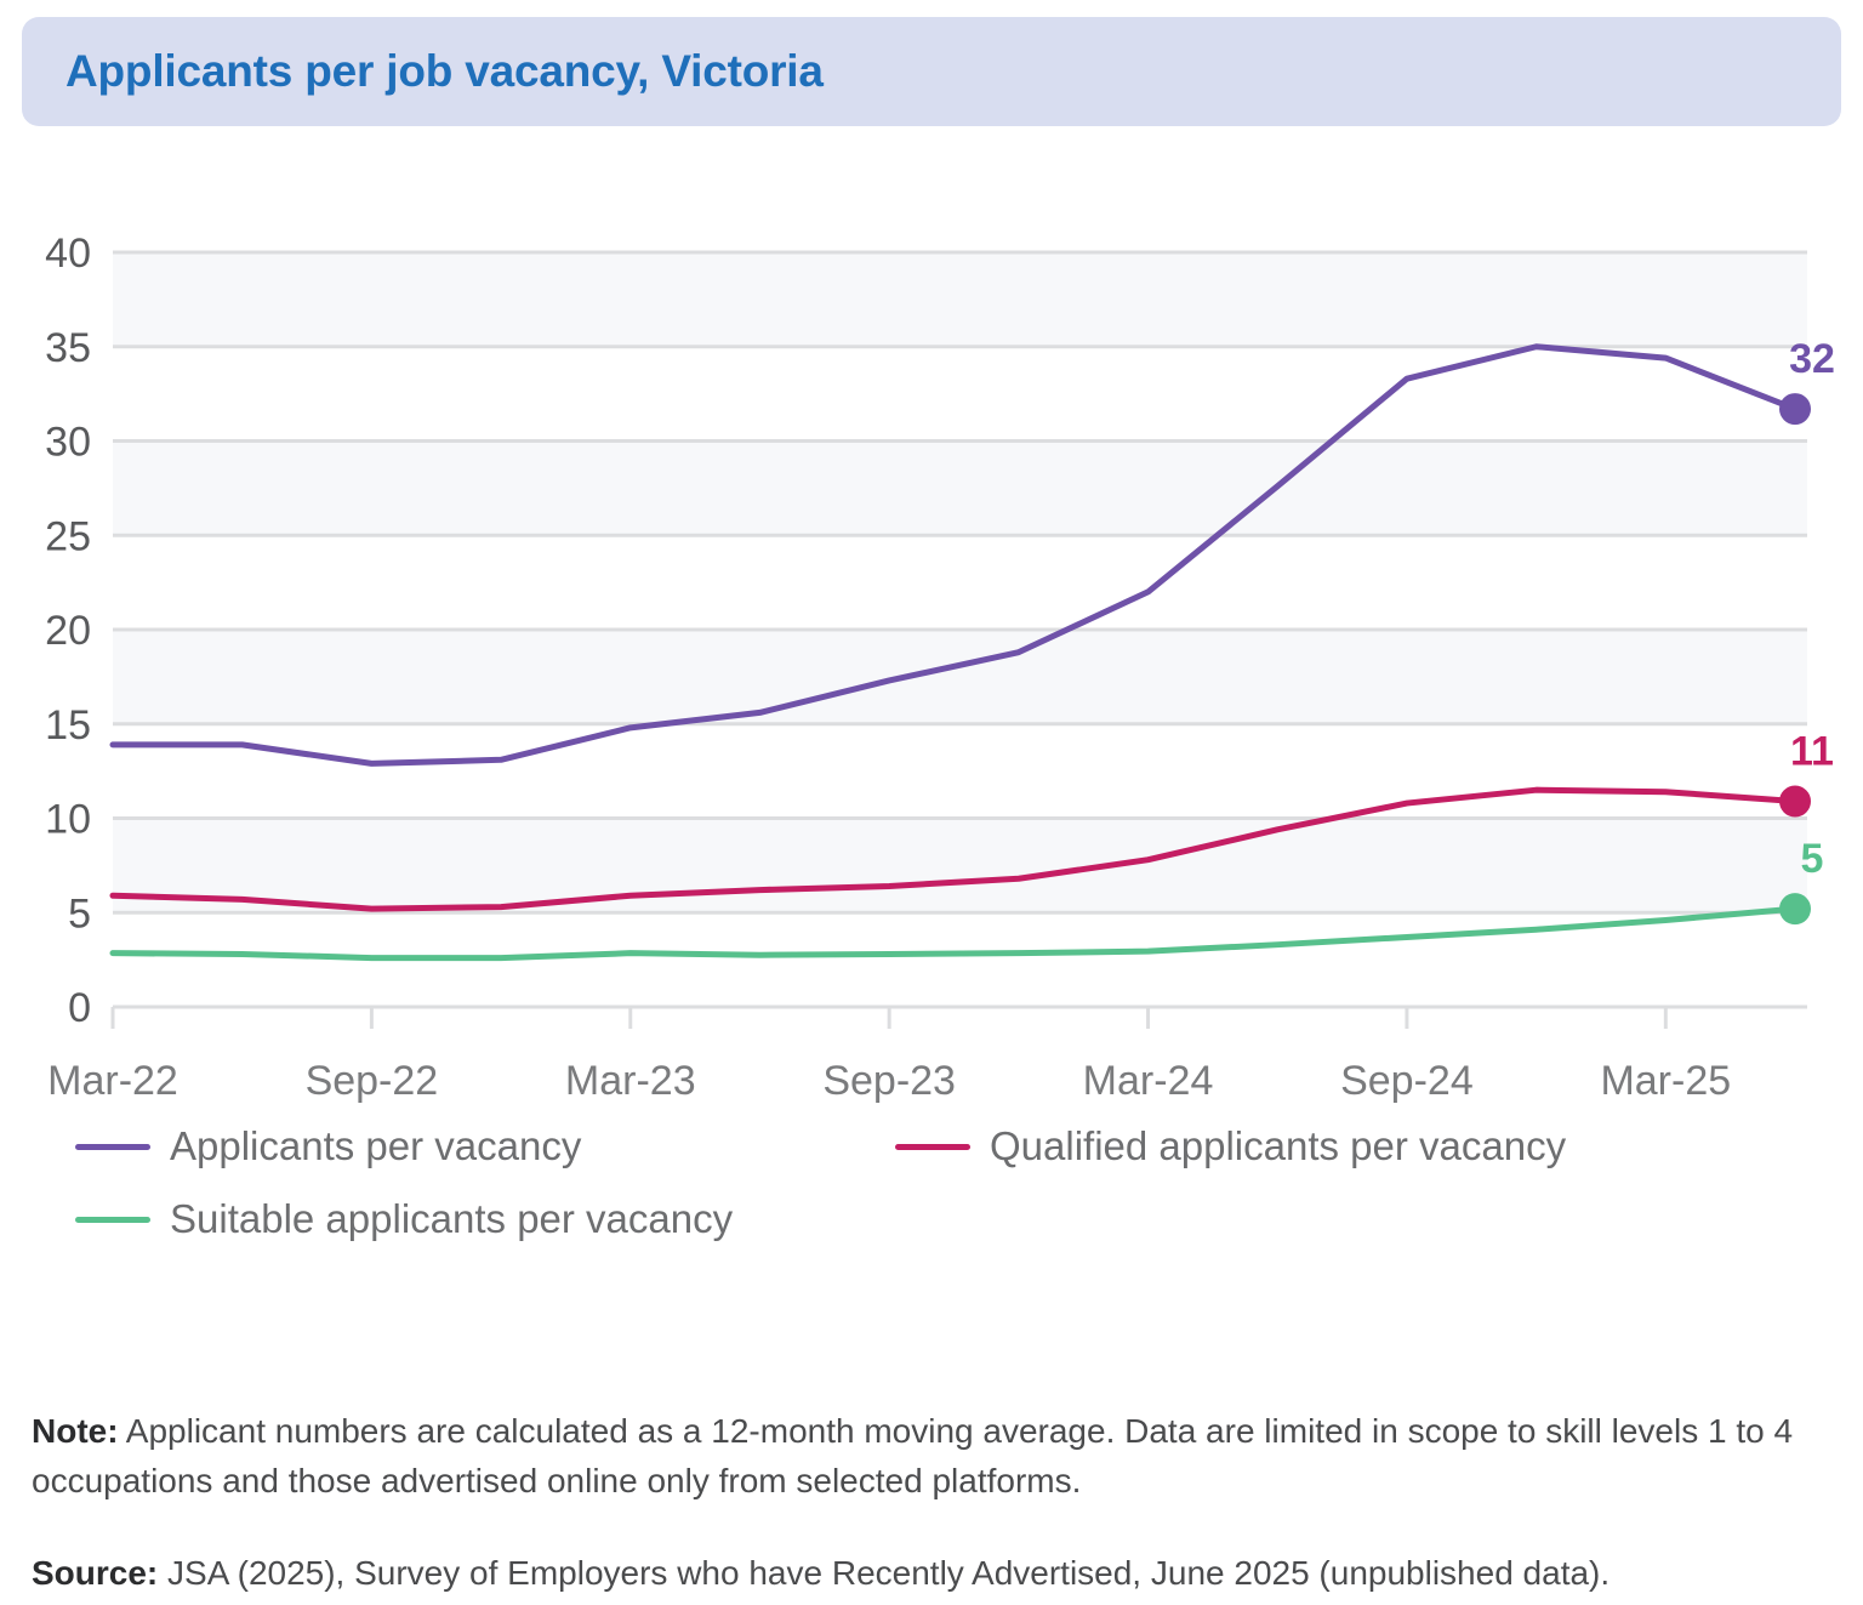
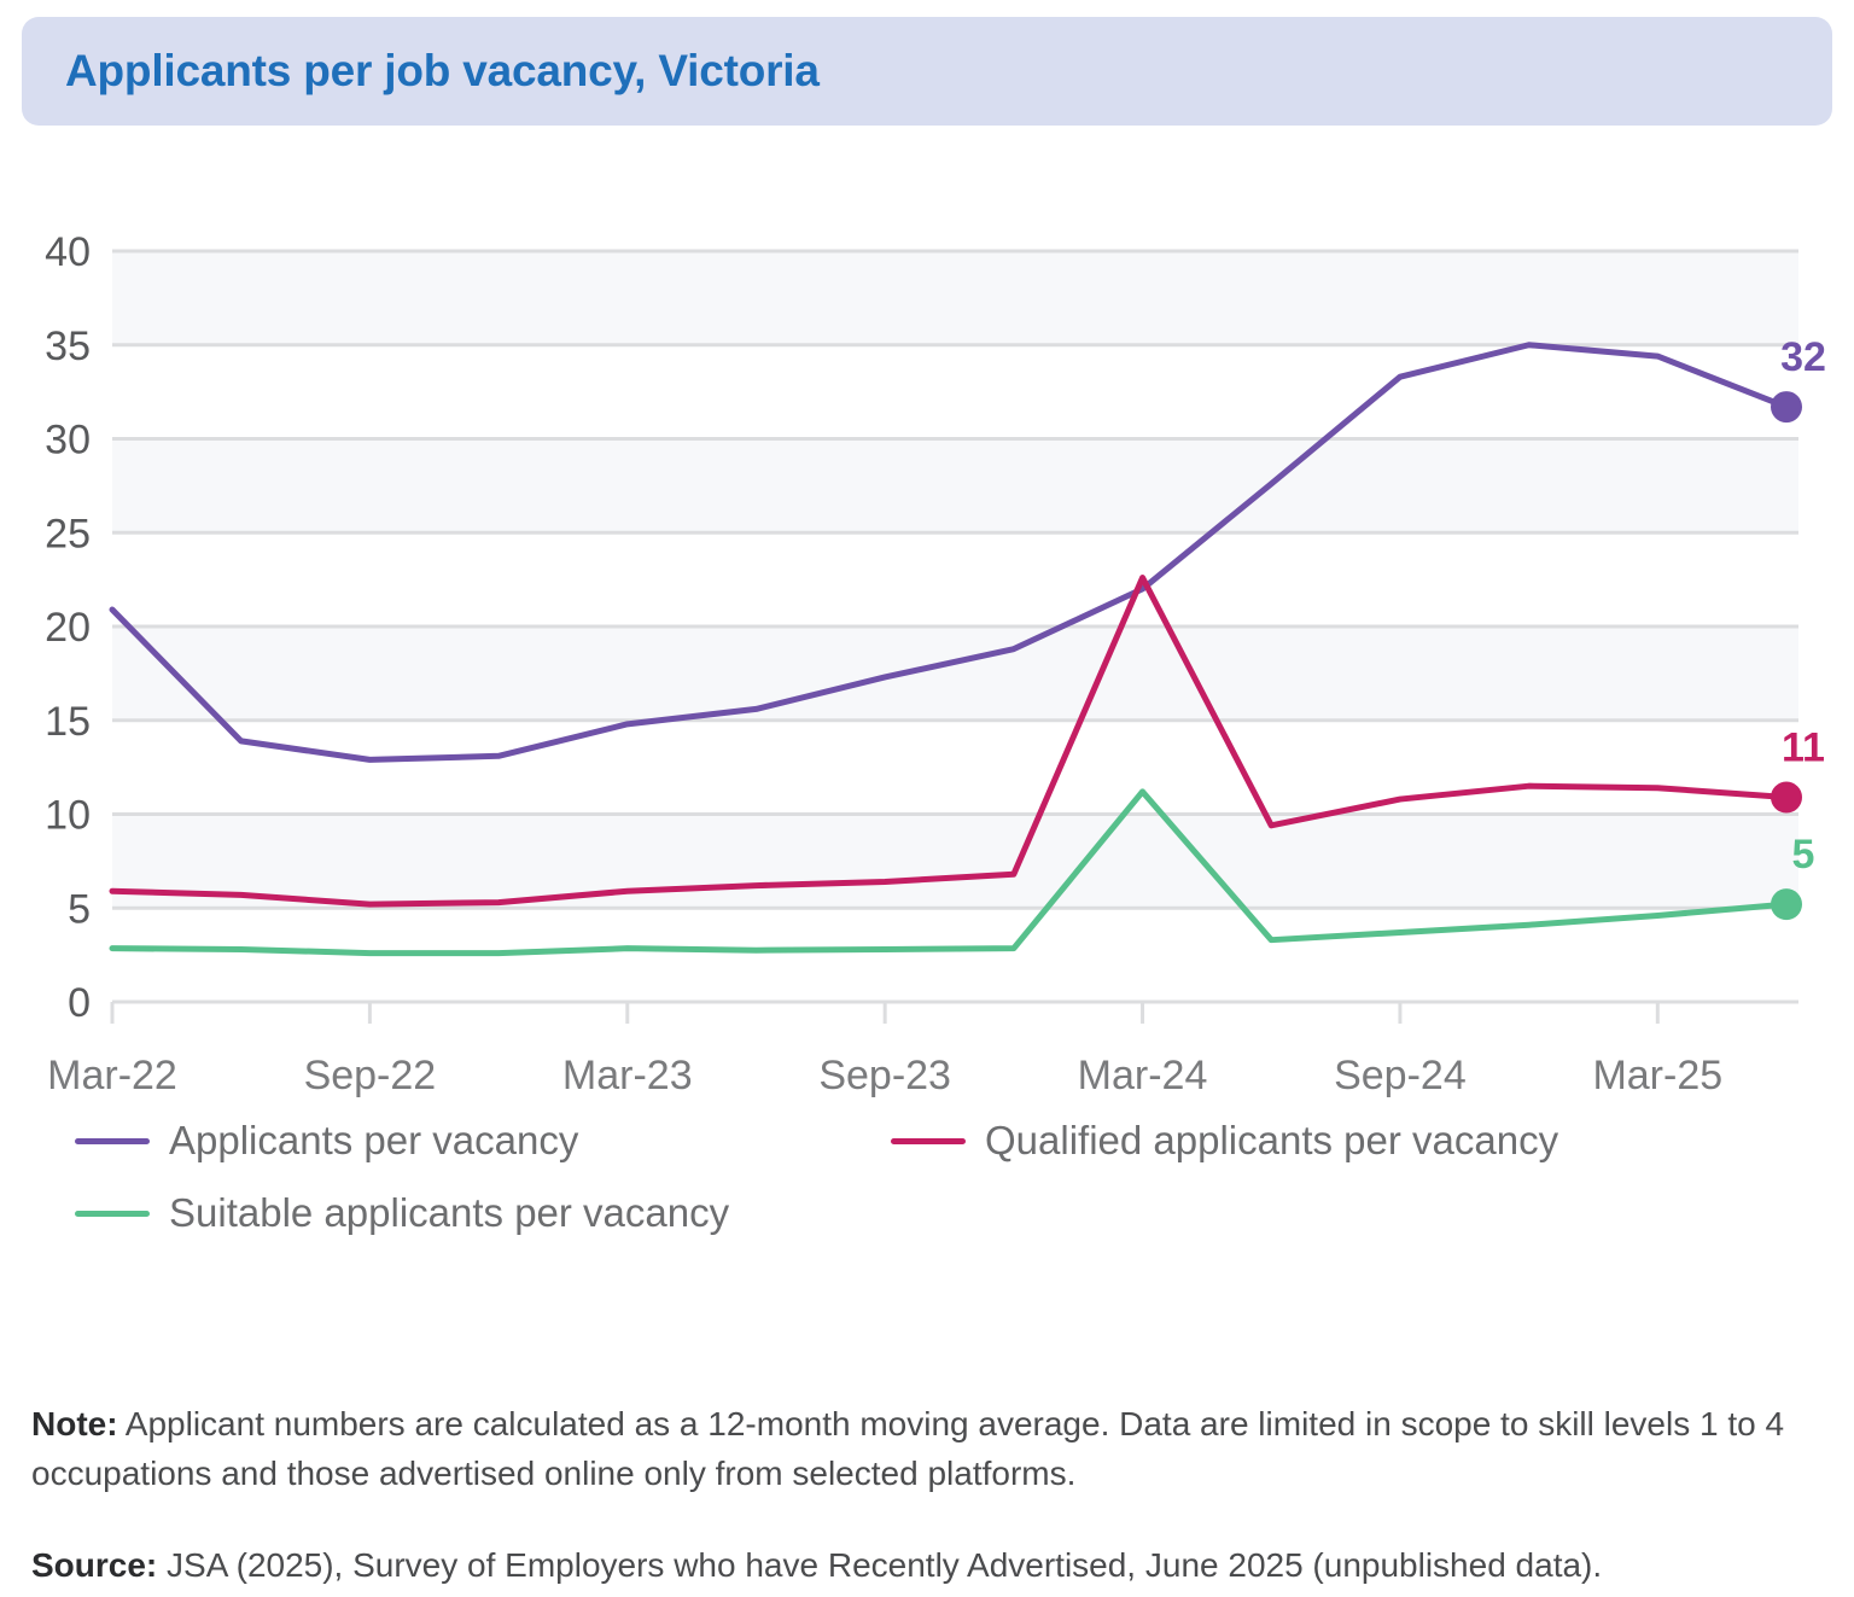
Applicants per vacancy/Mar-22: 13.9 -> 20.9
Qualified applicants per vacancy/Mar-24: 7.8 -> 22.6
Suitable applicants per vacancy/Mar-24: 3.0 -> 11.2
